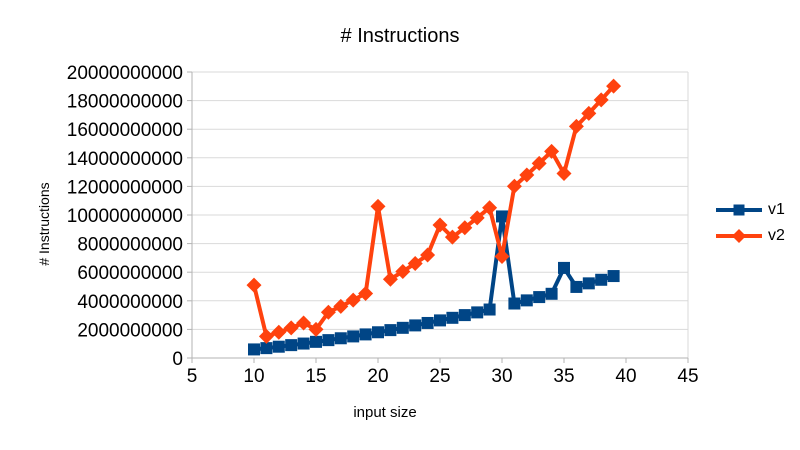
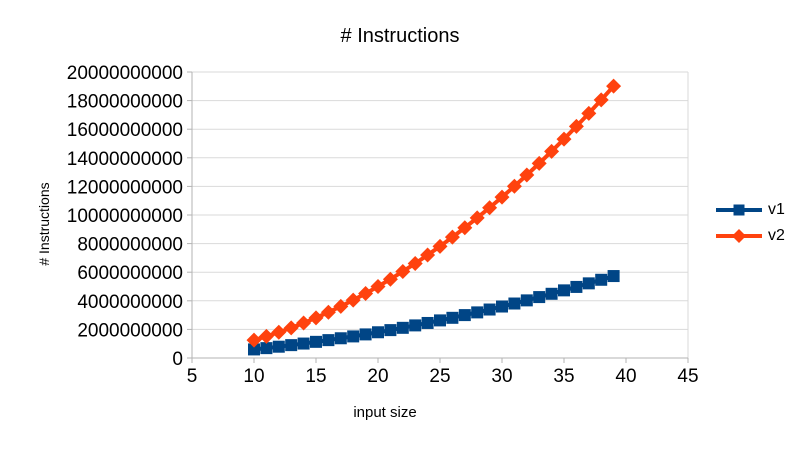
v2/10: 5100000000 -> 1200000000
v2/15: 2000000000 -> 2800000000
v2/20: 10600000000 -> 5000000000
v2/25: 9300000000 -> 7800000000
v1/30: 9900000000 -> 3600000000
v2/30: 7100000000 -> 11200000000
v1/35: 6300000000 -> 4700000000
v2/35: 12900000000 -> 15300000000
